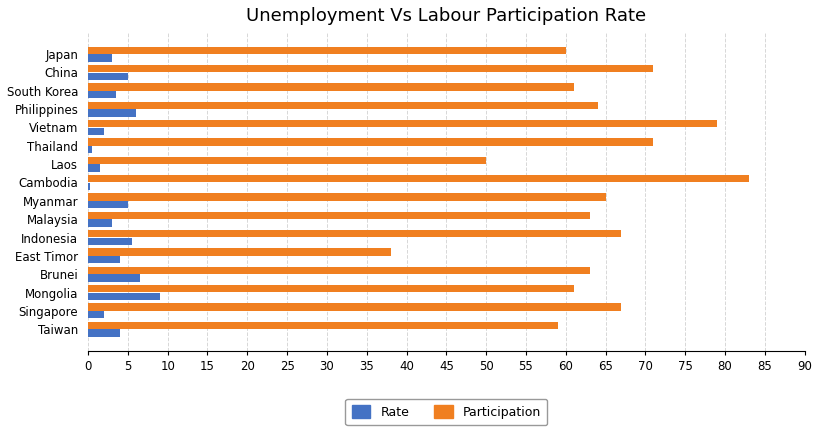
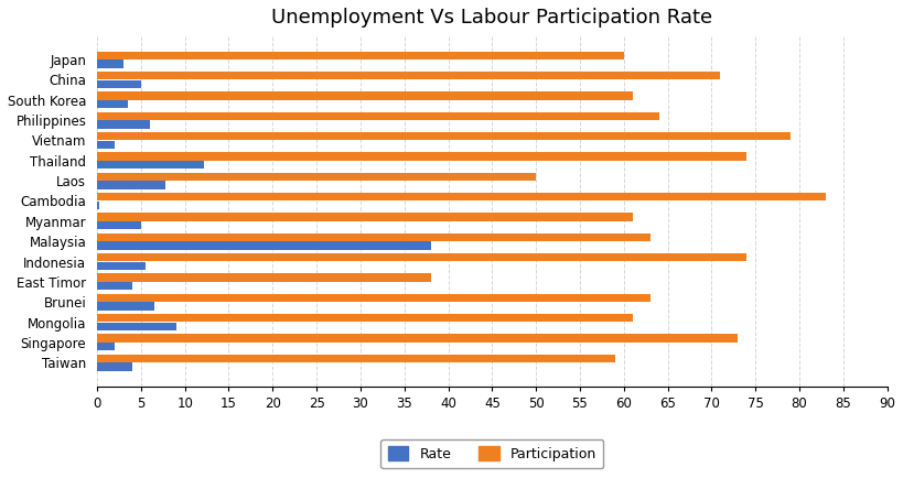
Participation/Thailand: 71 -> 74
Rate/Thailand: 0.5 -> 12.2
Rate/Laos: 1.5 -> 7.8
Participation/Myanmar: 65 -> 61
Rate/Malaysia: 3.0 -> 38.0
Participation/Indonesia: 67 -> 74
Participation/Singapore: 67 -> 73
